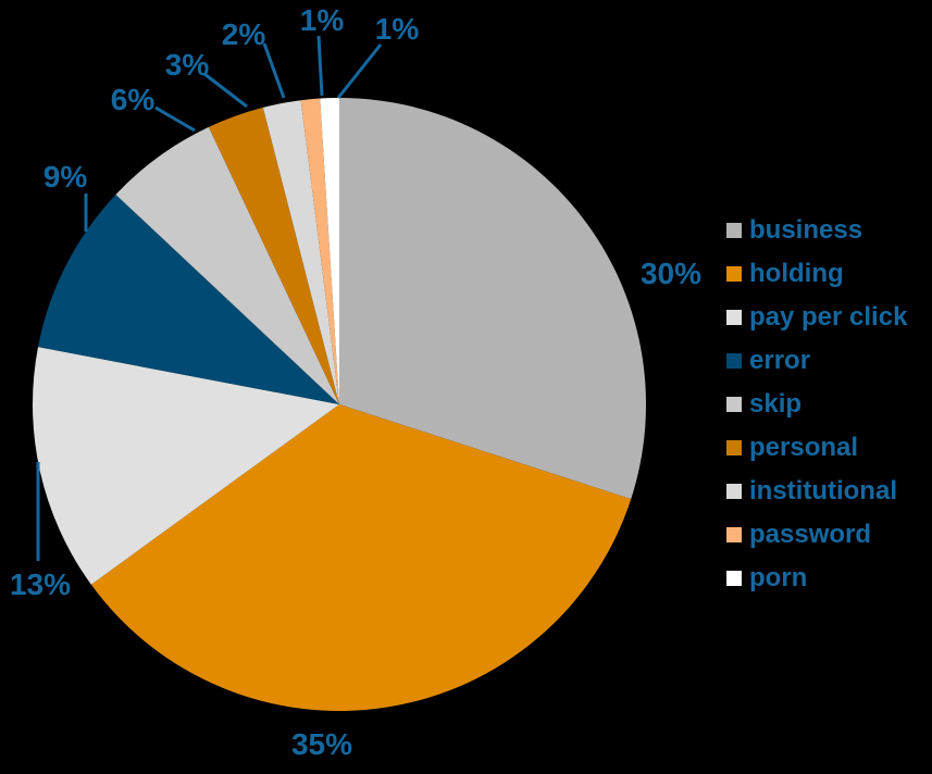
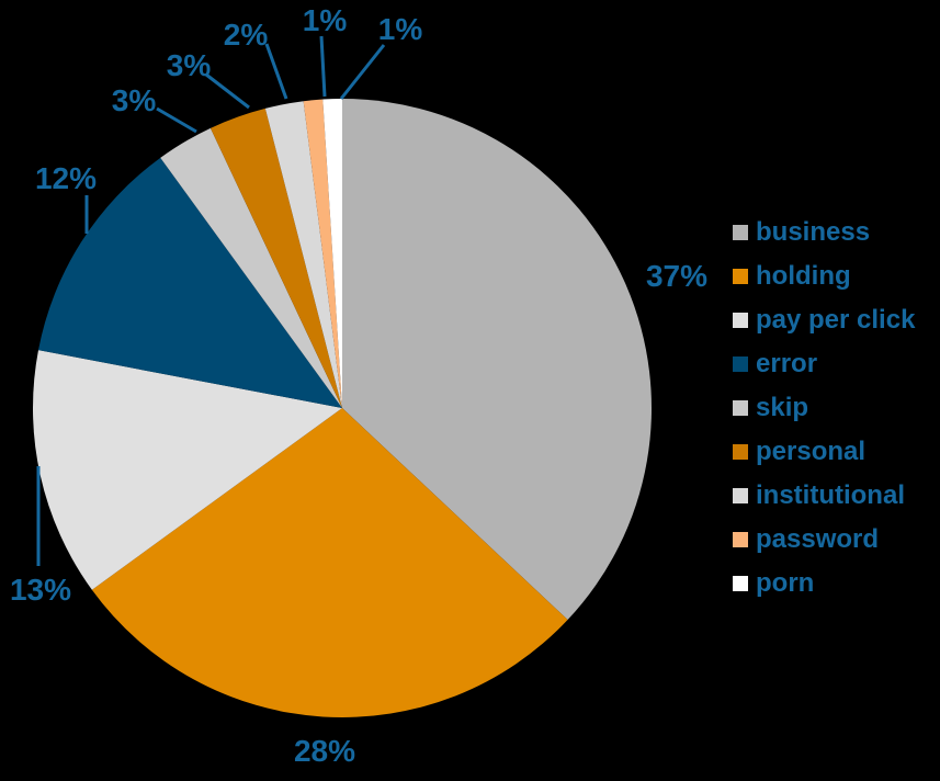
business: 30% -> 37%
holding: 35% -> 28%
error: 9% -> 12%
skip: 6% -> 3%
